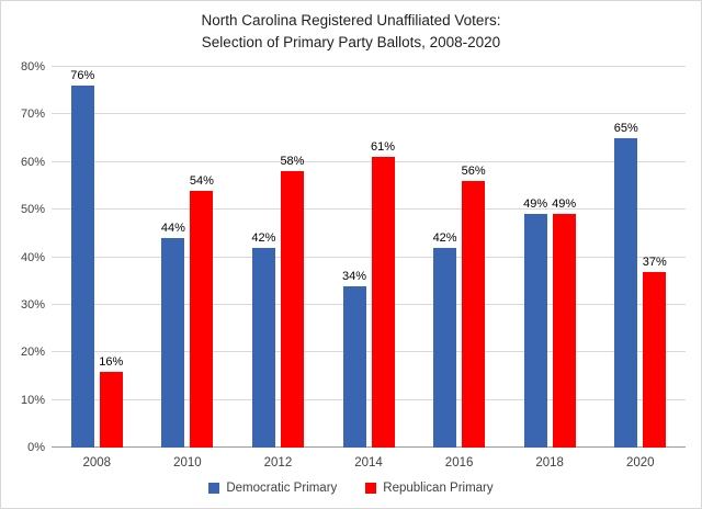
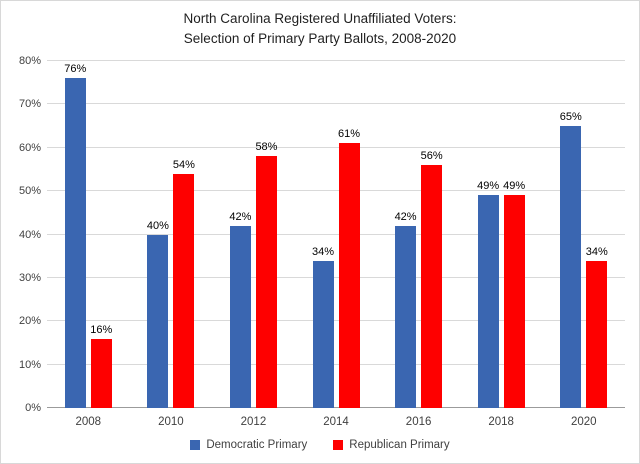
Democratic Primary/2010: 44% -> 40%
Republican Primary/2020: 37% -> 34%
